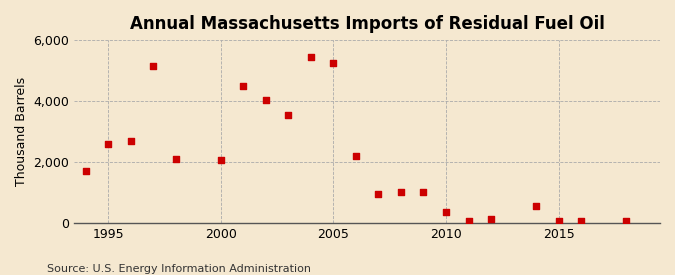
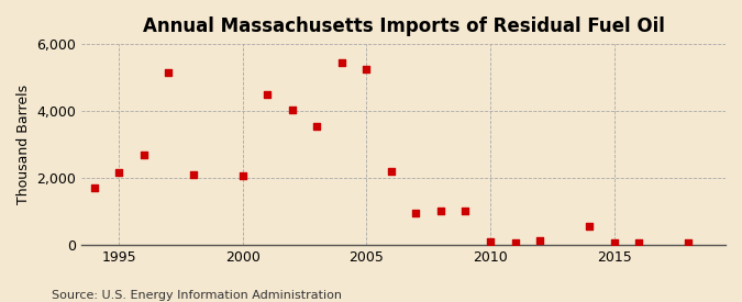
1995: 2,600 -> 2,150
2010: 350 -> 100
